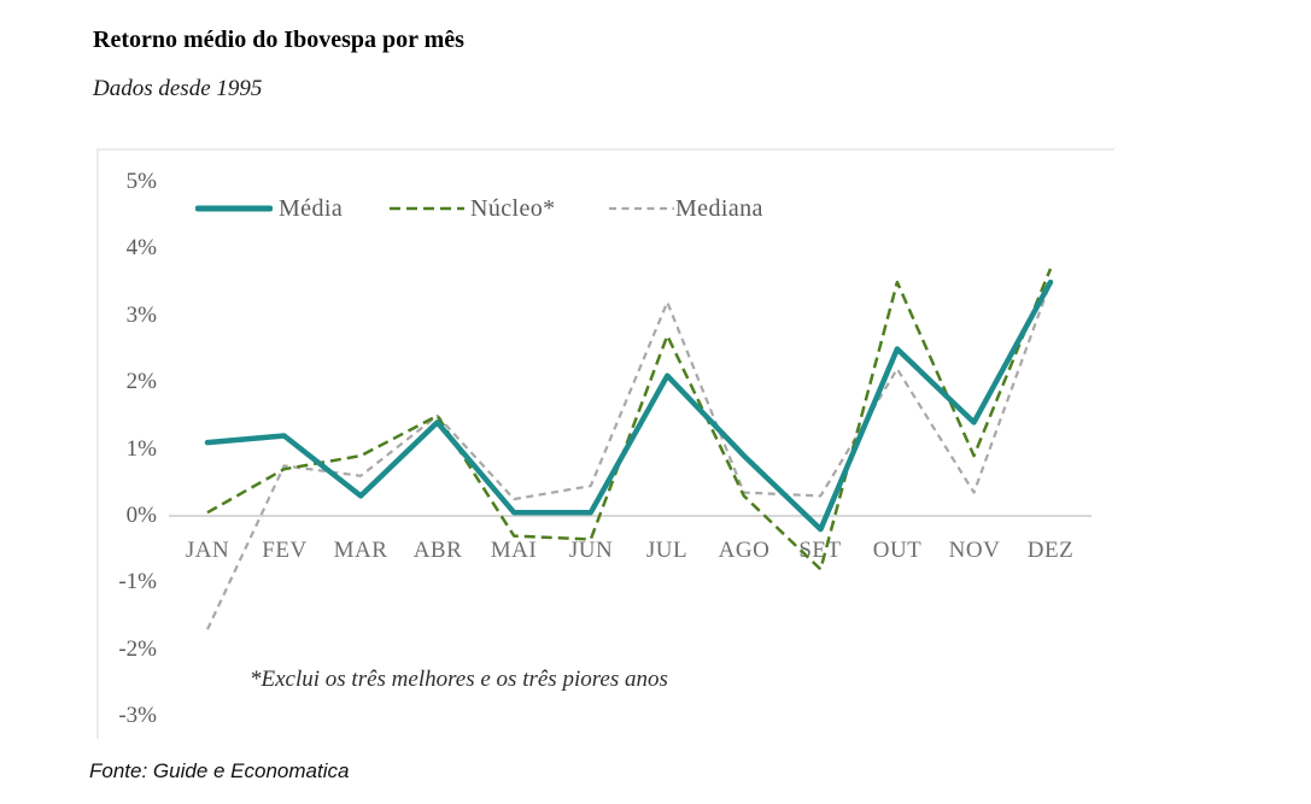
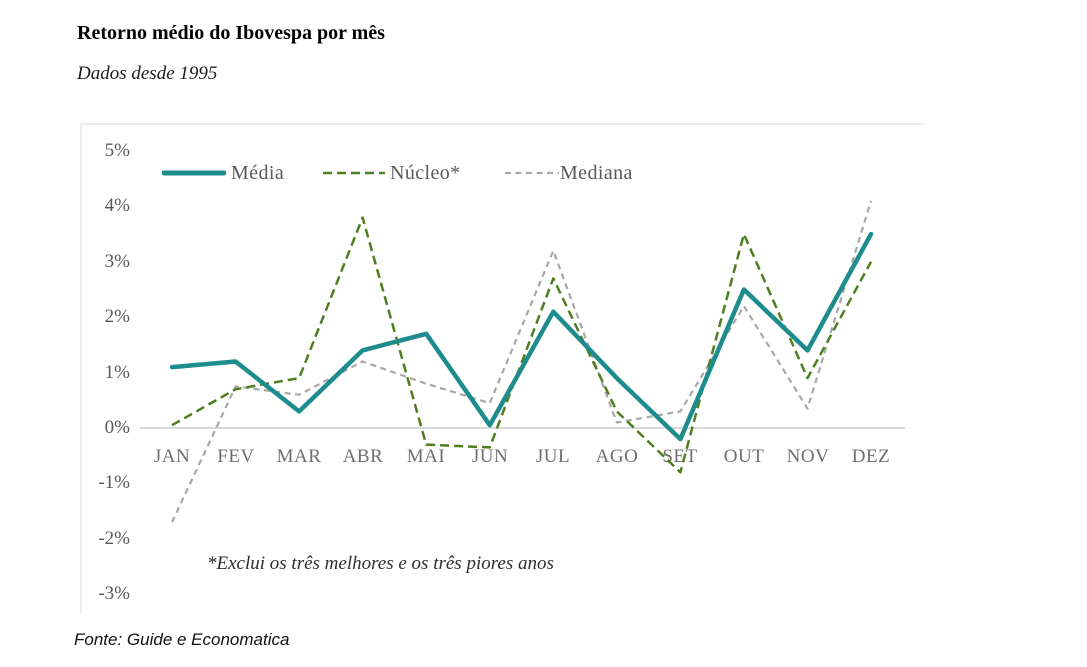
Núcleo*/ABR: 1.5% -> 3.8%
Mediana/ABR: 1.5% -> 1.2%
Média/MAI: 0.1% -> 1.7%
Mediana/MAI: 0.2% -> 0.8%
Mediana/AGO: 0.3% -> 0.1%
Núcleo*/DEZ: 3.7% -> 3.0%
Mediana/DEZ: 3.5% -> 4.1%
